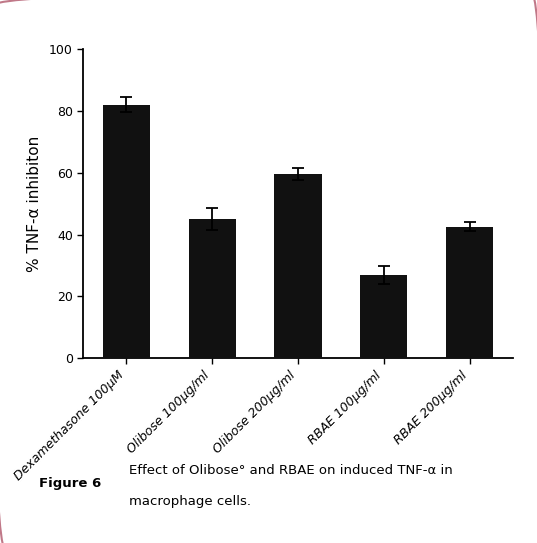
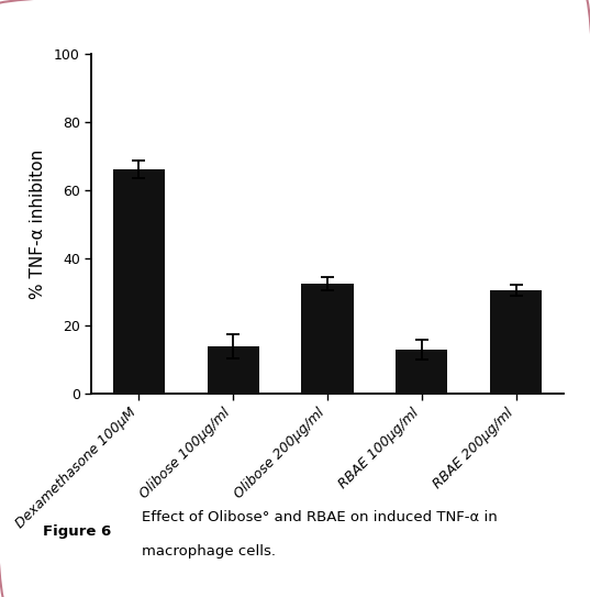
Dexamethasone 100μM: 82.0 -> 66.0
Olibose 100μg/ml: 45.0 -> 14.0
Olibose 200μg/ml: 59.5 -> 32.5
RBAE 100μg/ml: 27.0 -> 13.0
RBAE 200μg/ml: 42.5 -> 30.5
